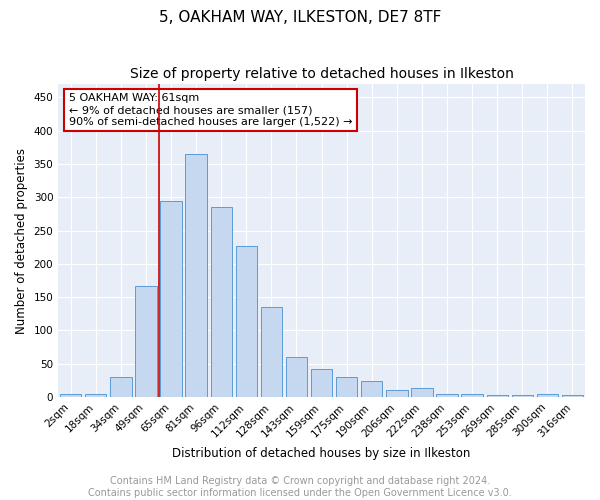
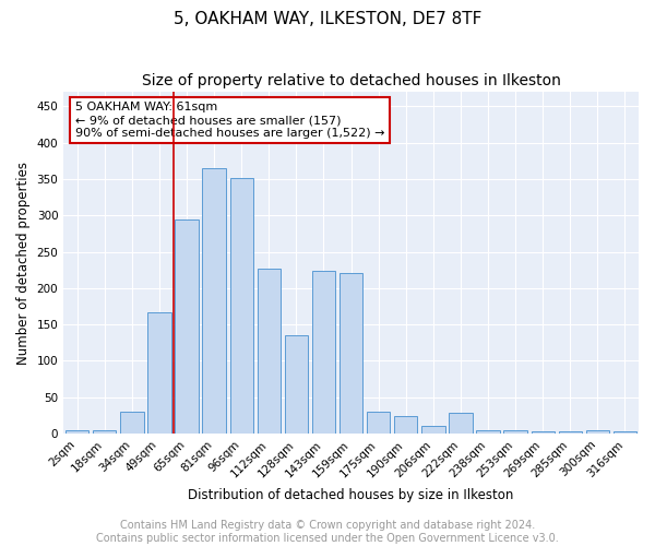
96sqm: 285 -> 352
143sqm: 60 -> 224
159sqm: 42 -> 220
222sqm: 14 -> 28
